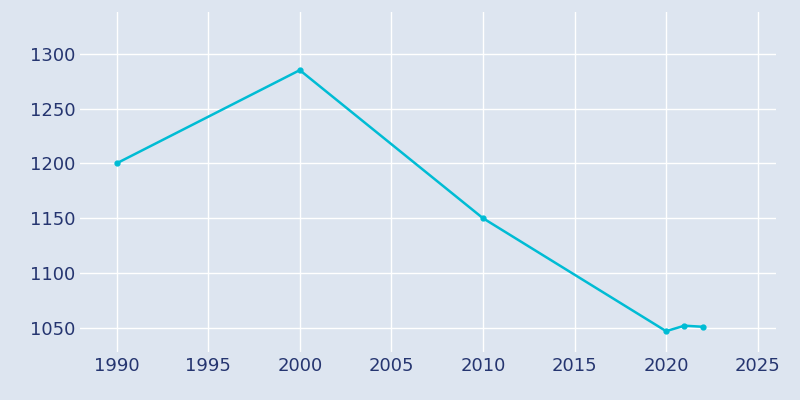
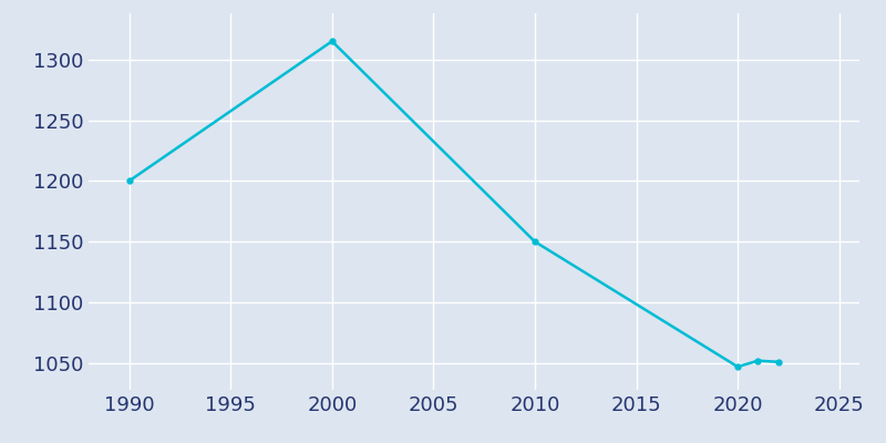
2000: 1285 -> 1315
